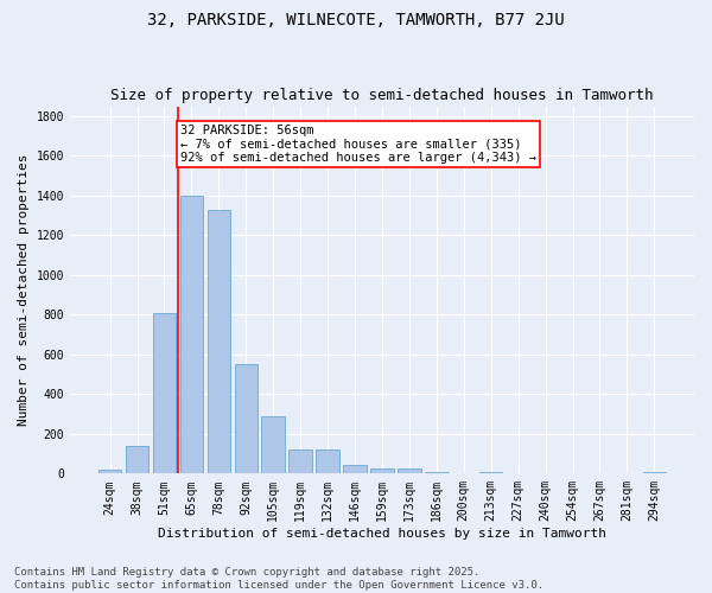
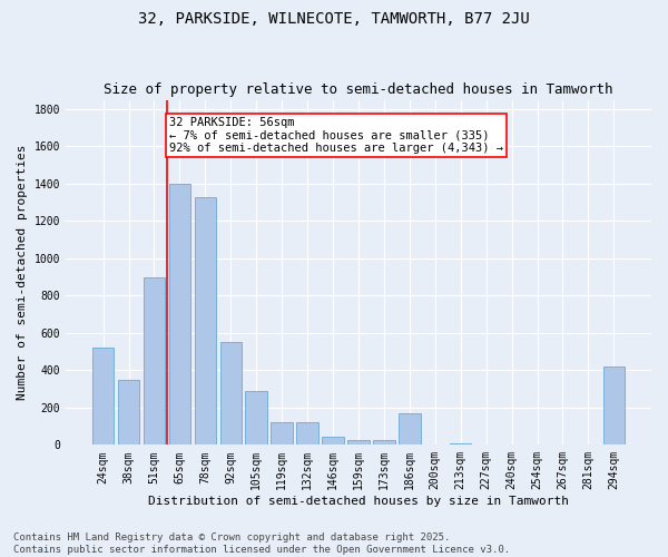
24sqm: 20 -> 520
38sqm: 140 -> 350
51sqm: 810 -> 900
186sqm: 10 -> 170
294sqm: 10 -> 420
